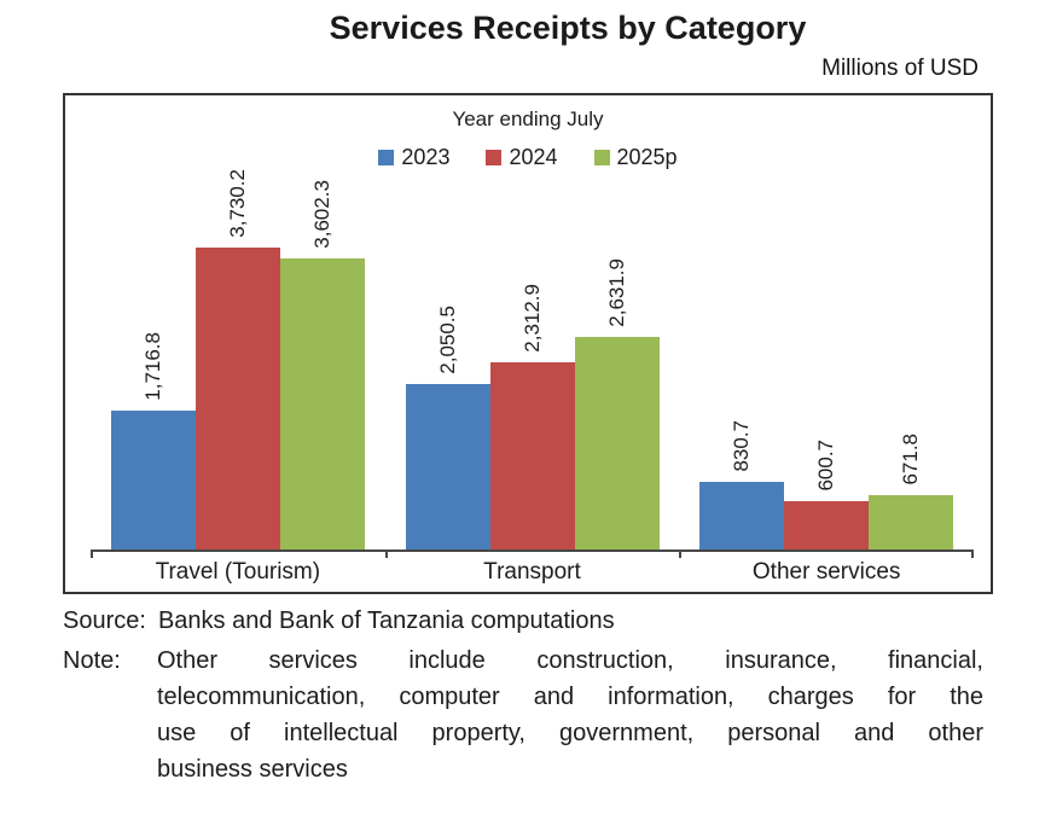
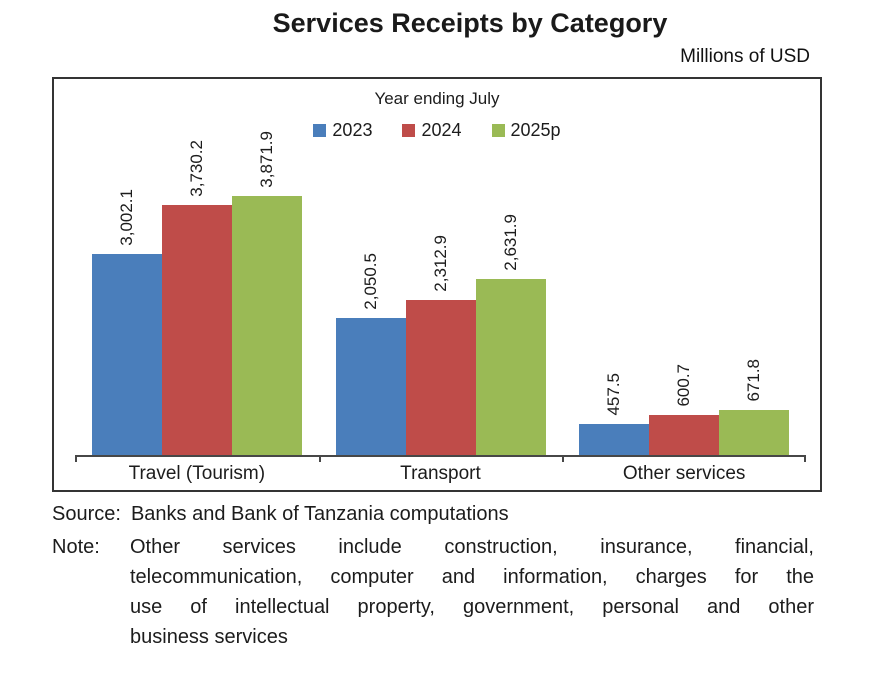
2023/Travel (Tourism): 1,716.8 -> 3,002.1
2025p/Travel (Tourism): 3,602.3 -> 3,871.9
2023/Other services: 830.7 -> 457.5
